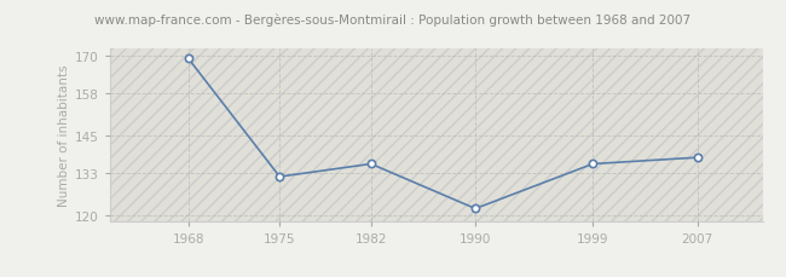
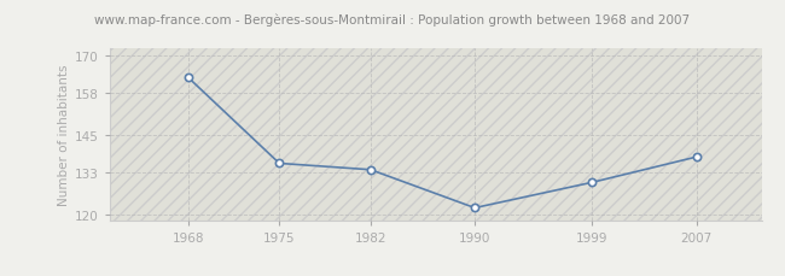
1968: 169 -> 163
1975: 132 -> 136
1982: 136 -> 134
1999: 136 -> 130
